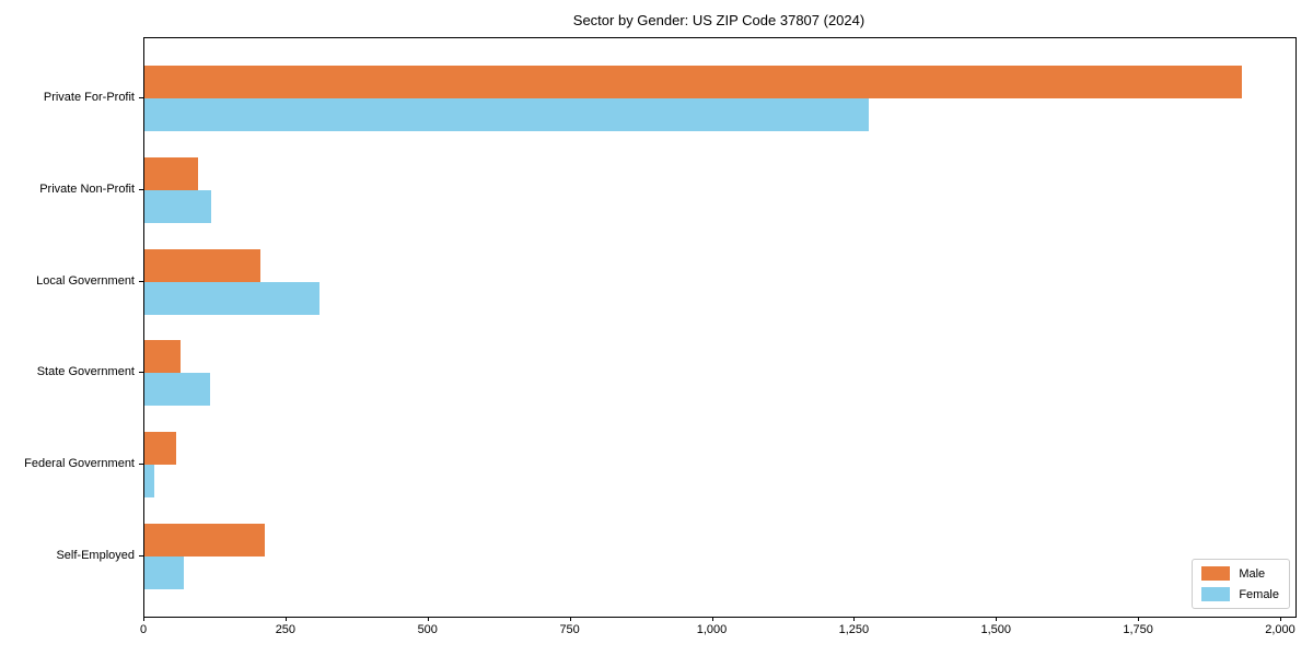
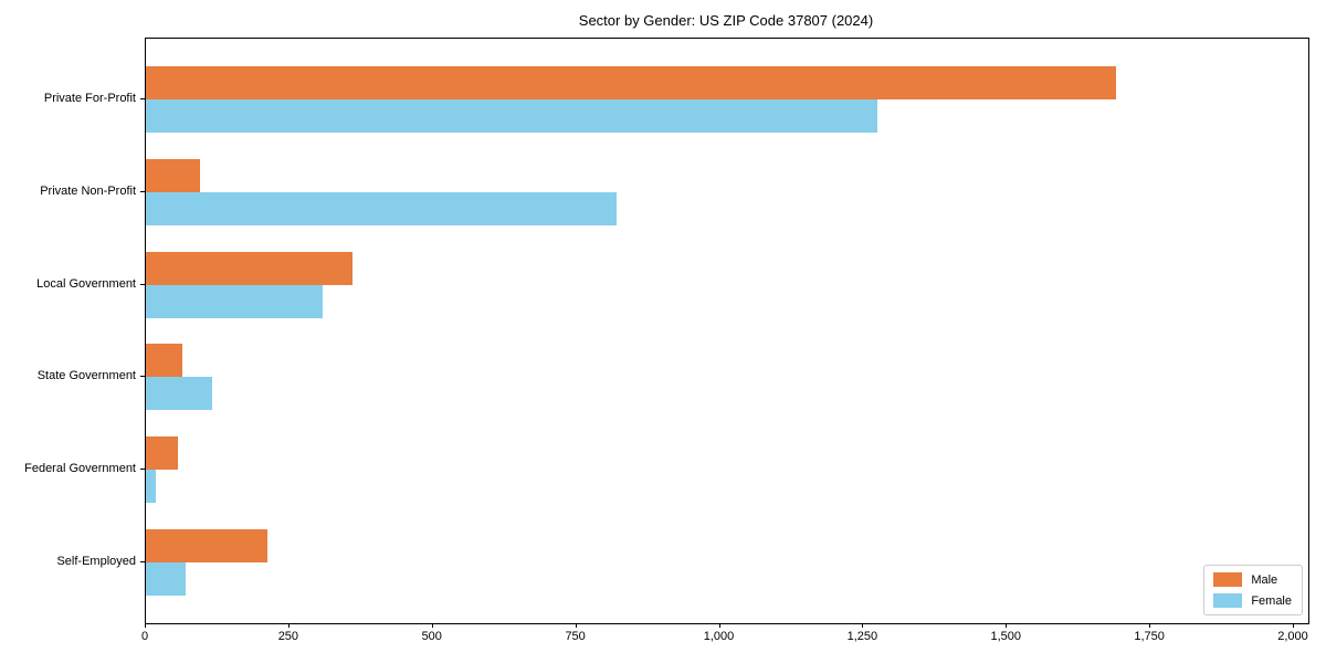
Male/Private For-Profit: 1930 -> 1690
Female/Private Non-Profit: 120 -> 820
Male/Local Government: 200 -> 360
